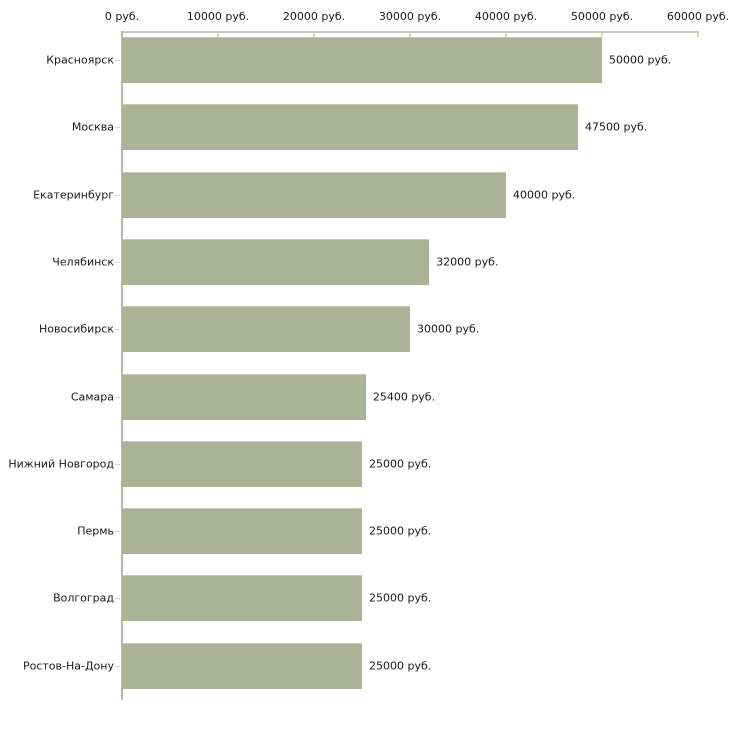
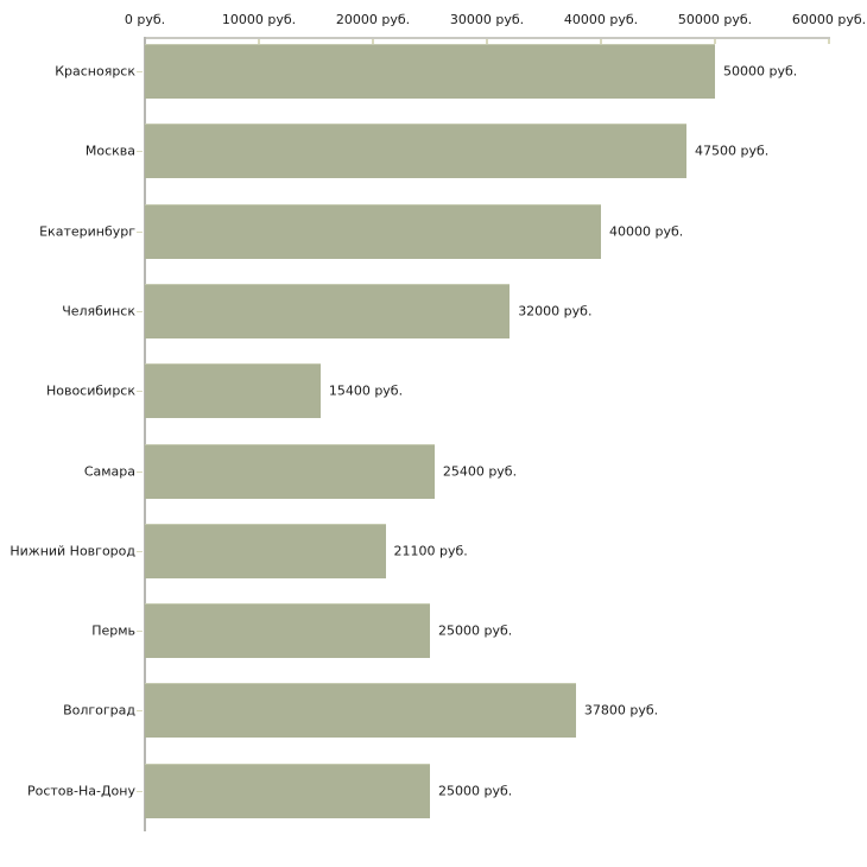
Новосибирск: 30000 -> 15400
Нижний Новгород: 25000 -> 21100
Волгоград: 25000 -> 37800
